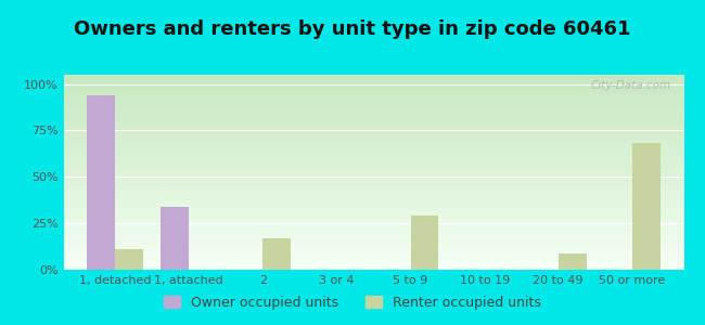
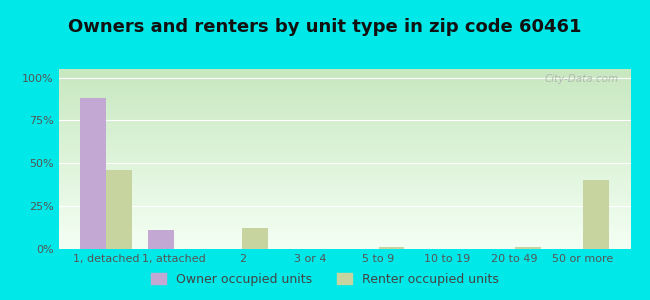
Owner occupied units/1, detached: 94% -> 88%
Renter occupied units/1, detached: 11% -> 46%
Owner occupied units/1, attached: 34% -> 11%
Renter occupied units/2: 17% -> 12%
Renter occupied units/5 to 9: 29% -> 1%
Renter occupied units/20 to 49: 9% -> 1%
Renter occupied units/50 or more: 68% -> 40%
